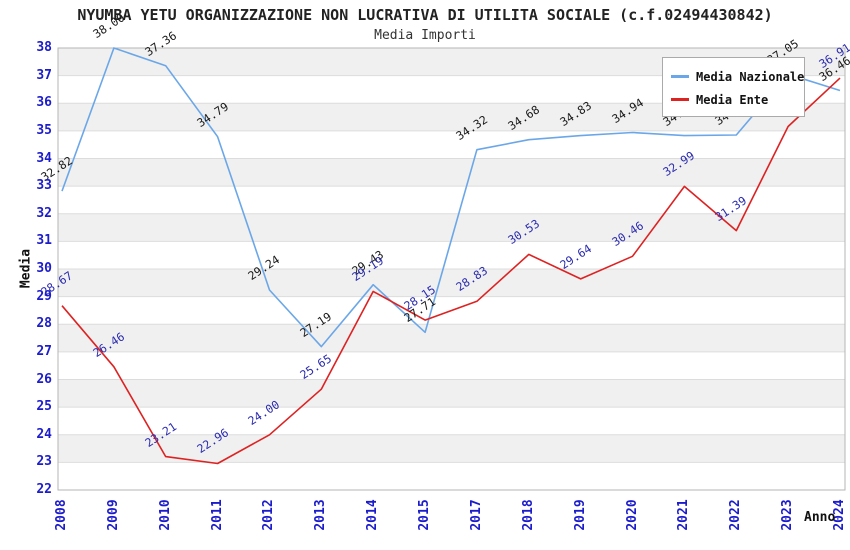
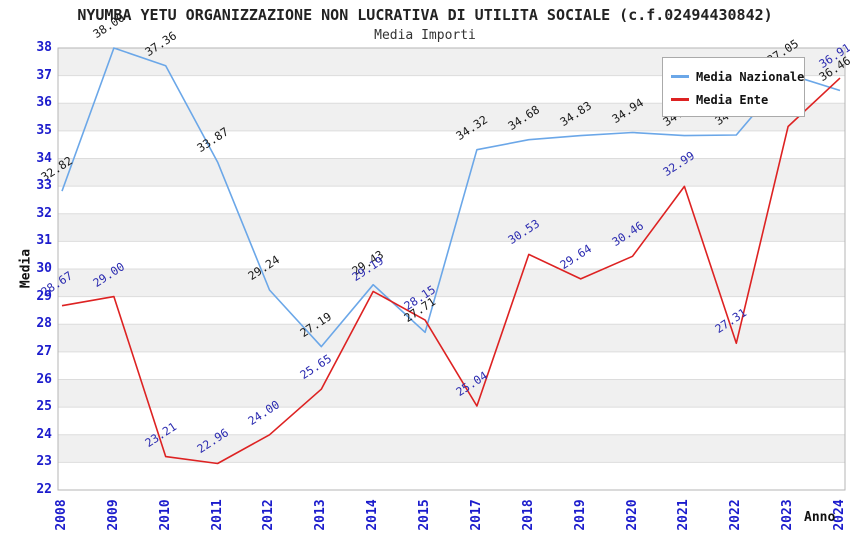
Media Ente/2009: 26.46 -> 29.00
Media Nazionale/2011: 34.79 -> 33.87
Media Ente/2017: 28.83 -> 25.04
Media Ente/2022: 31.39 -> 27.31
